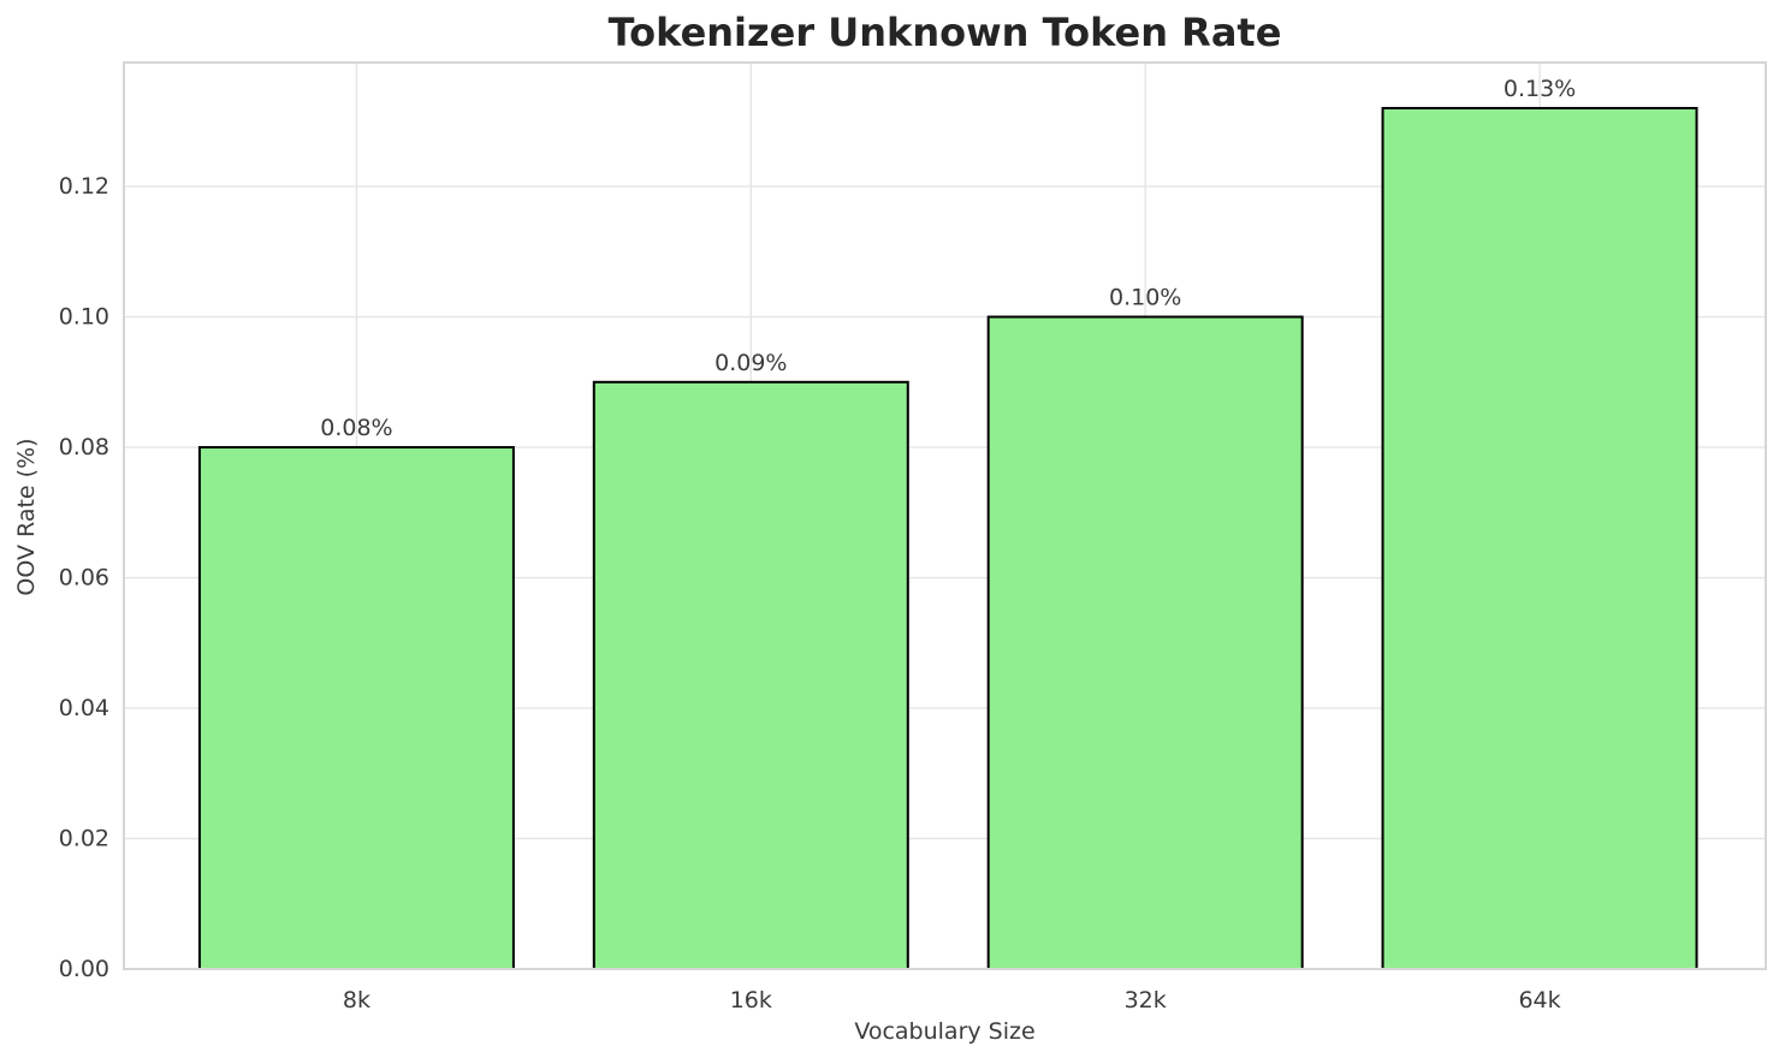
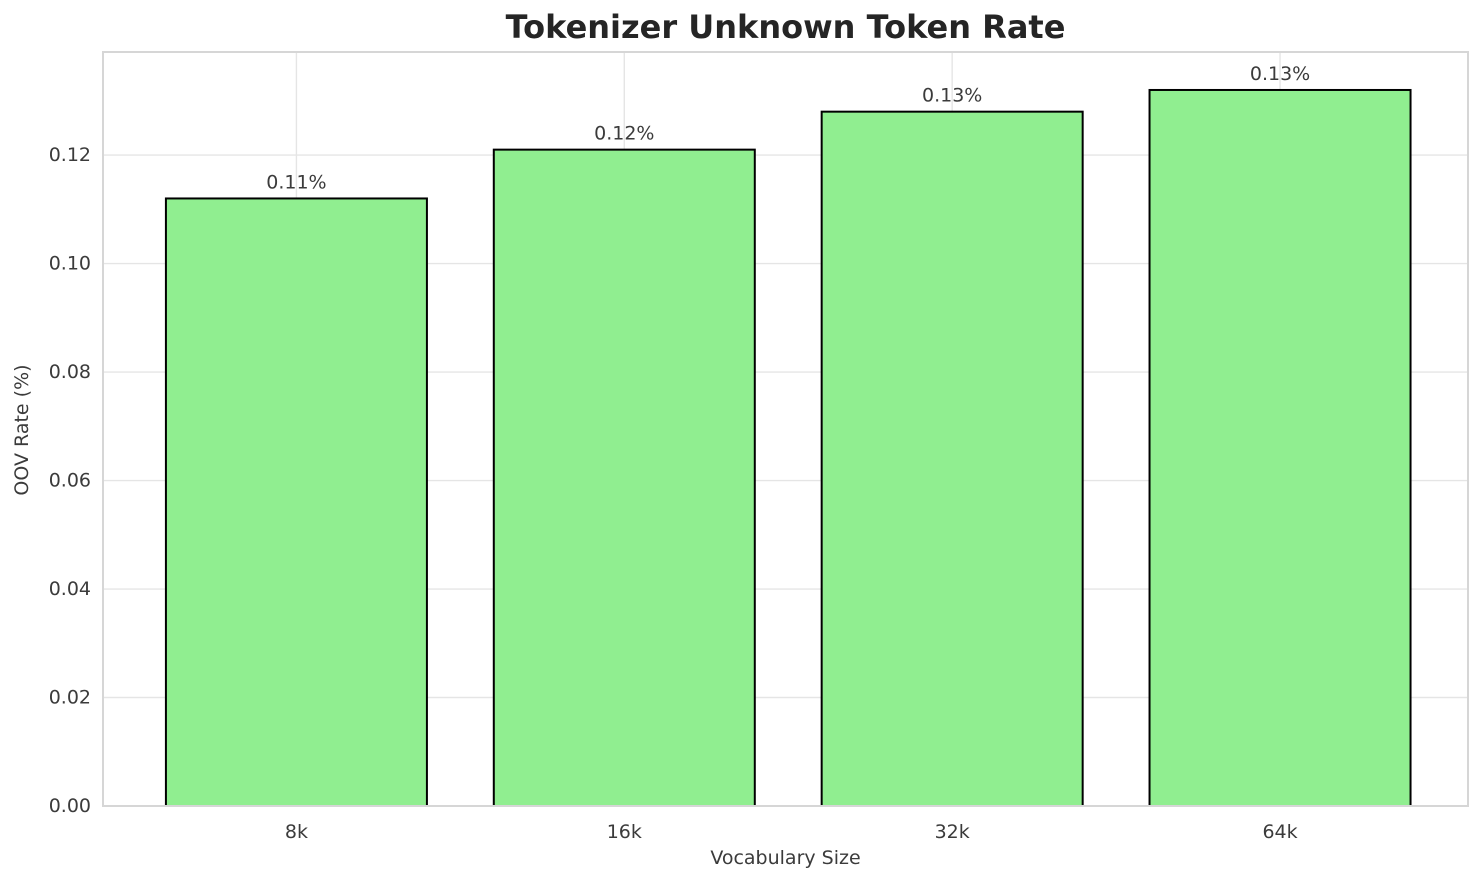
8k: 0.08% -> 0.11%
16k: 0.09% -> 0.12%
32k: 0.10% -> 0.13%
